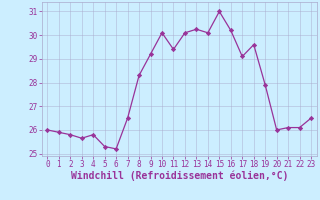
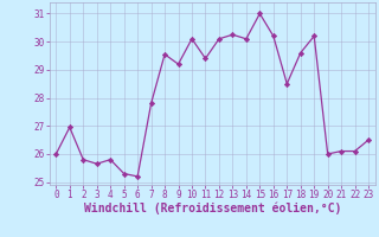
1: 25.90 -> 26.95
7: 26.50 -> 27.80
8: 28.30 -> 29.55
17: 29.10 -> 28.50
19: 27.90 -> 30.20
